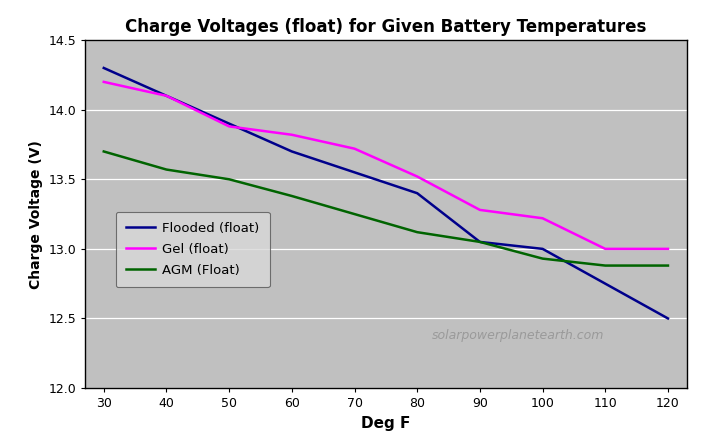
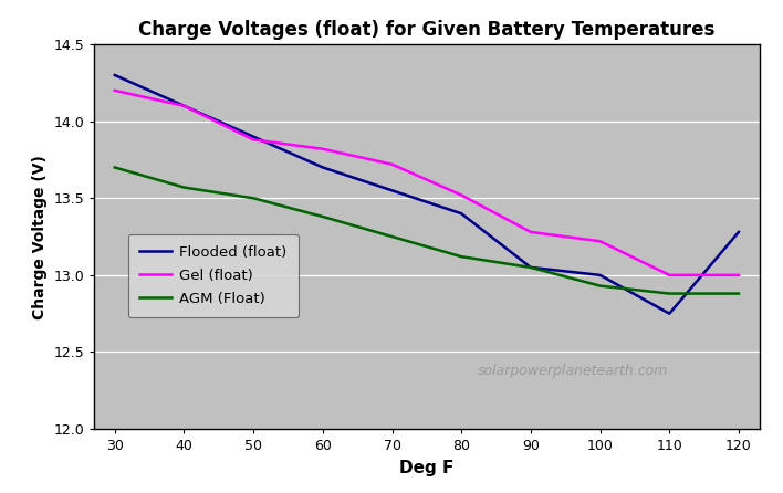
Flooded (float)/120: 12.50 -> 13.28
